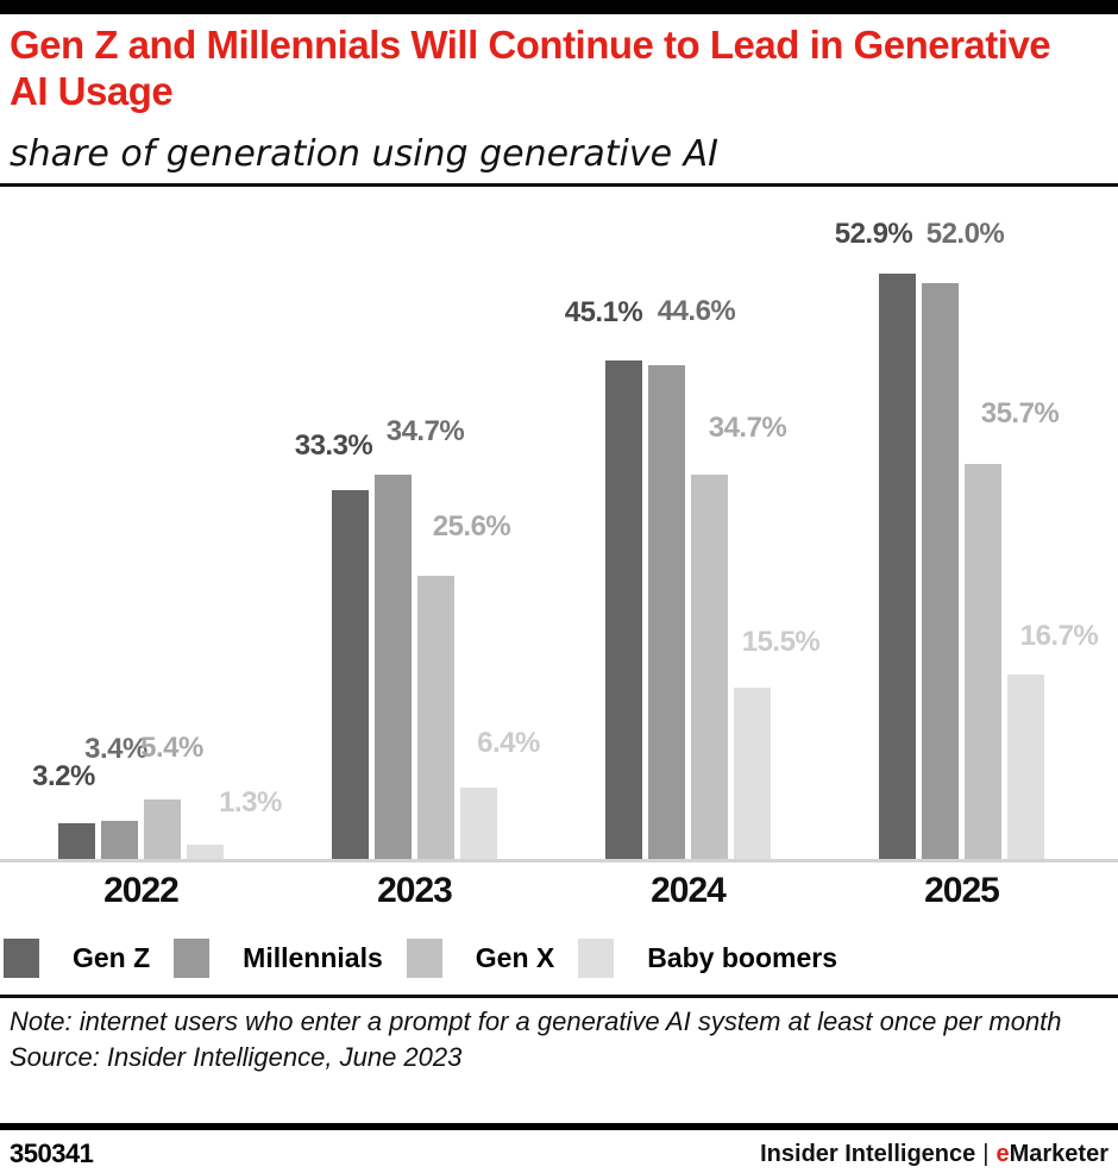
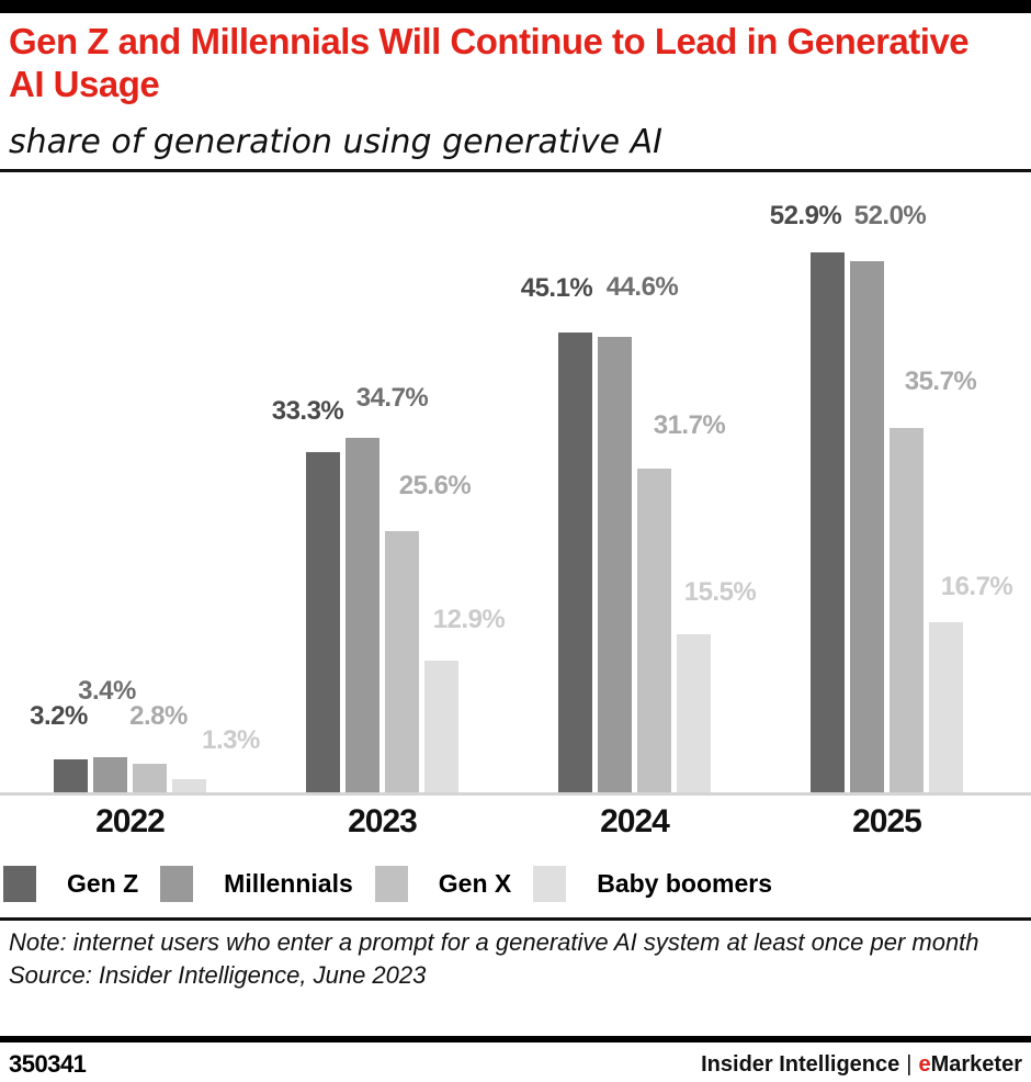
Gen X/2022: 5.4% -> 2.8%
Baby boomers/2023: 6.4% -> 12.9%
Gen X/2024: 34.7% -> 31.7%
